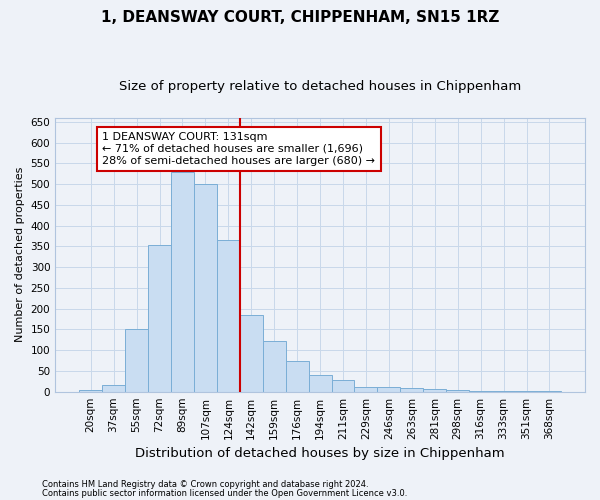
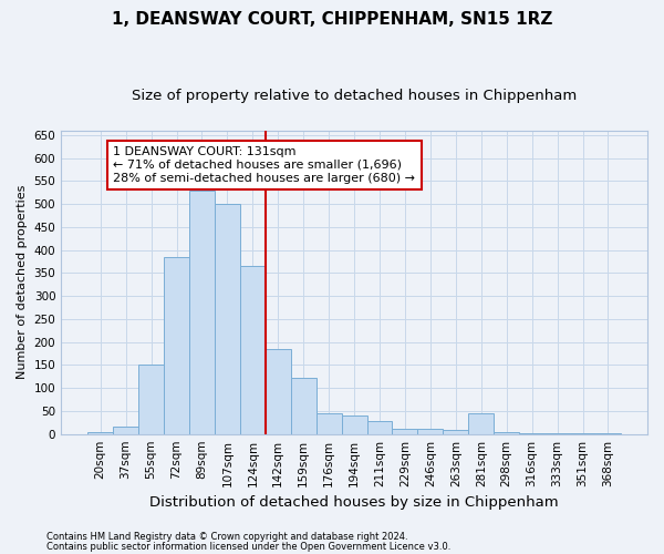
72sqm: 353 -> 385
176sqm: 75 -> 45
281sqm: 7 -> 45
